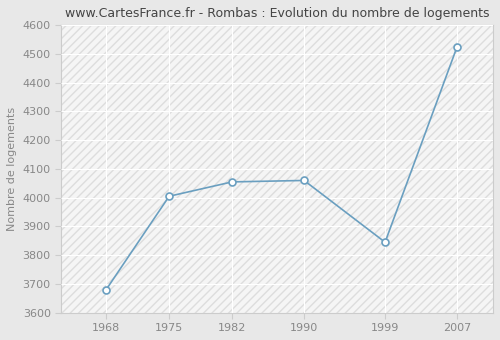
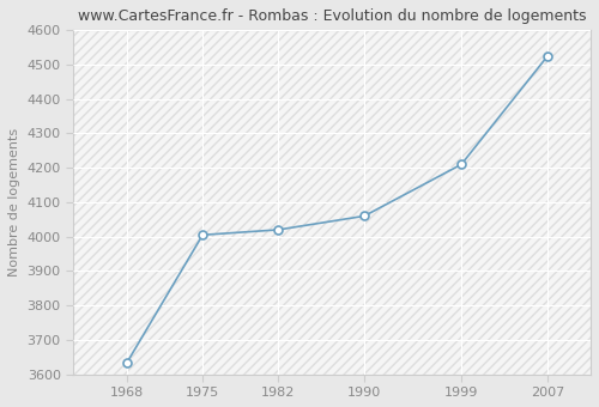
1968: 3680 -> 3635
1982: 4055 -> 4020
1999: 3845 -> 4210
